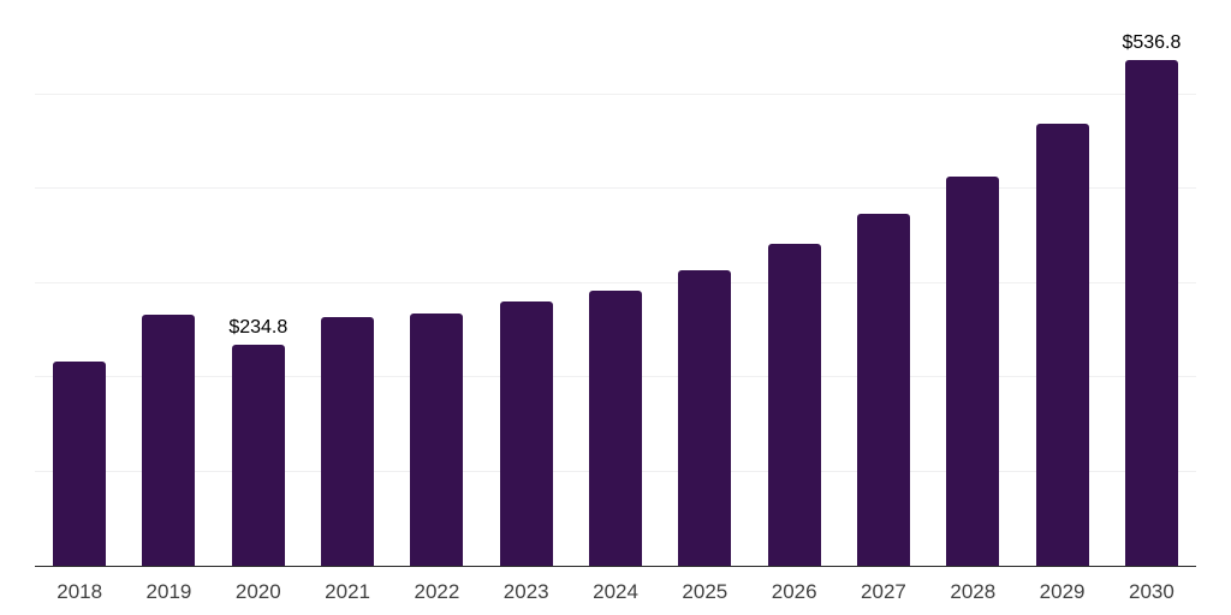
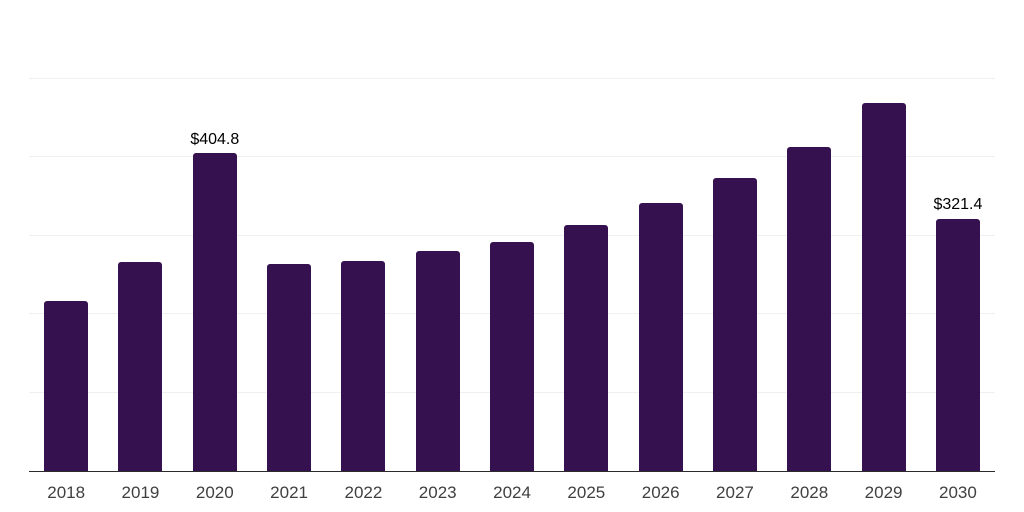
2020: $234.8 -> $404.8
2030: $536.8 -> $321.4
